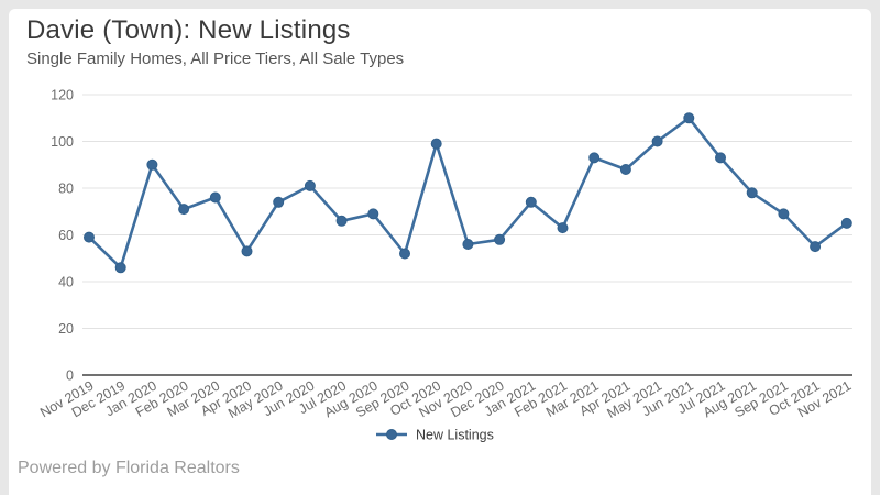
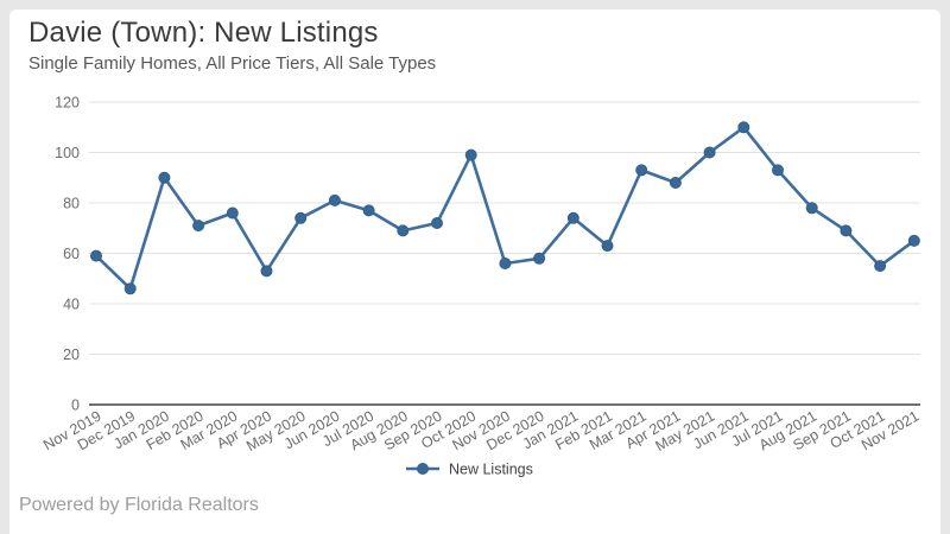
Jul 2020: 66 -> 77
Sep 2020: 52 -> 72
